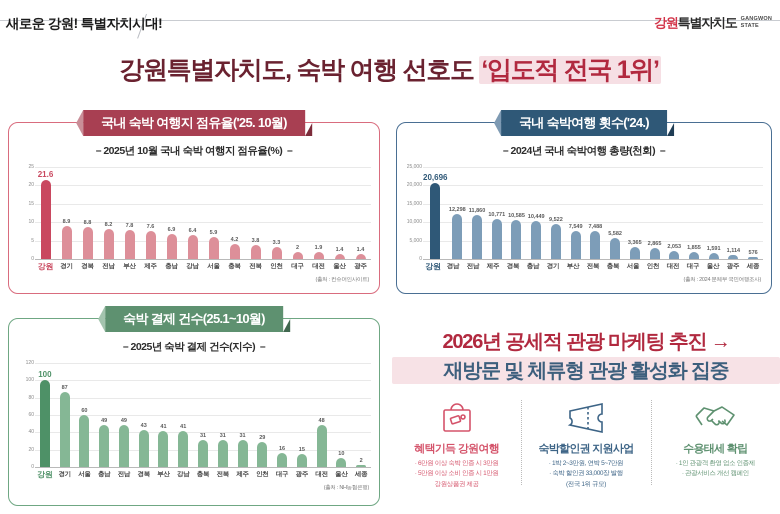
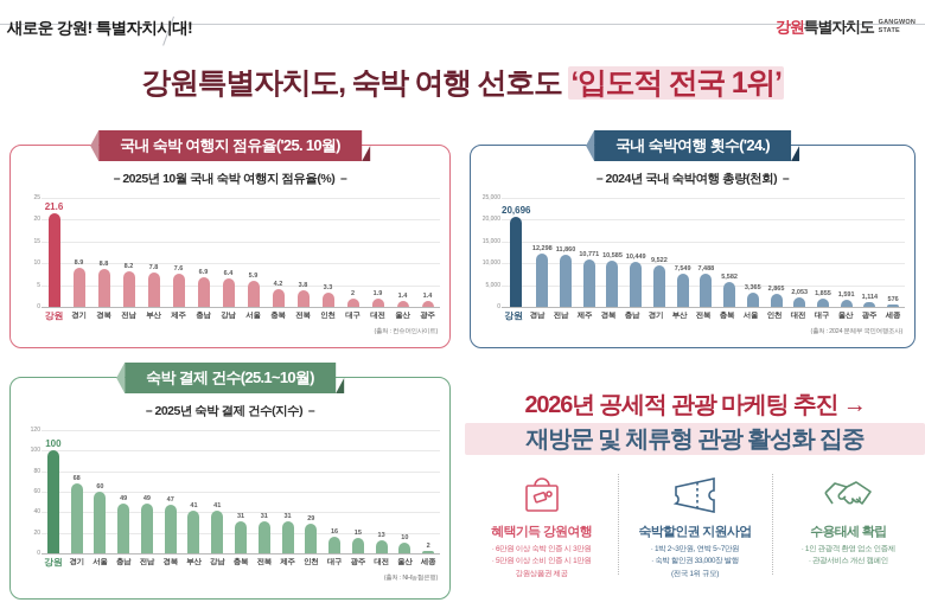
－2025년 숙박 결제 건수(지수) －/경기: 87 -> 68
－2025년 숙박 결제 건수(지수) －/경북: 43 -> 47
－2025년 숙박 결제 건수(지수) －/대전: 48 -> 13
